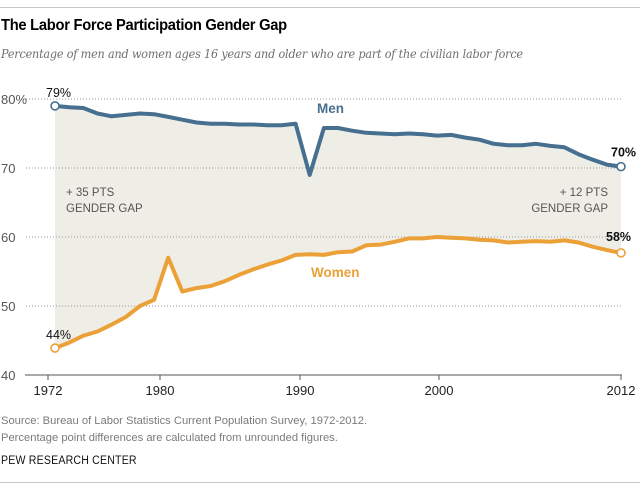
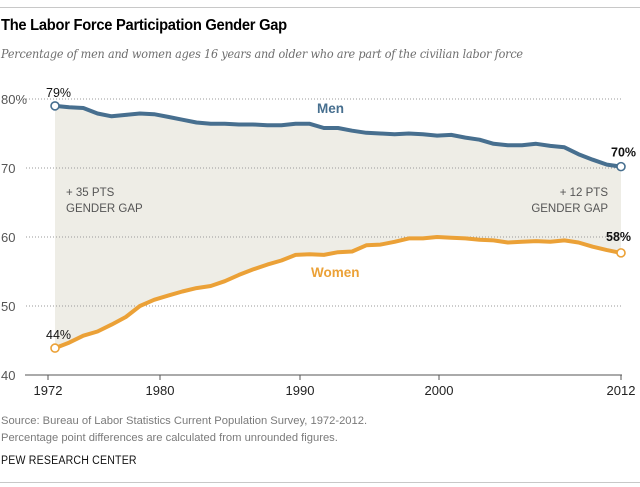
Women/1980: 57% -> 52%
Men/1990: 69% -> 76%
